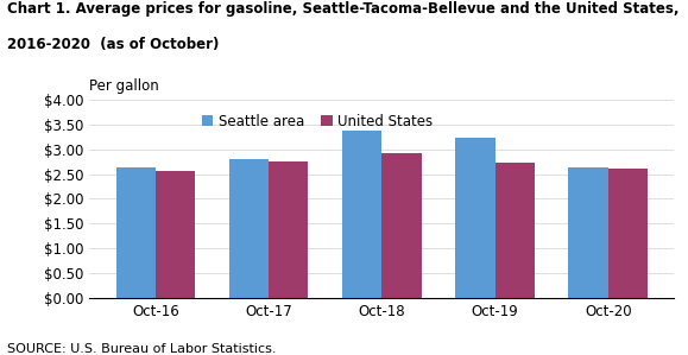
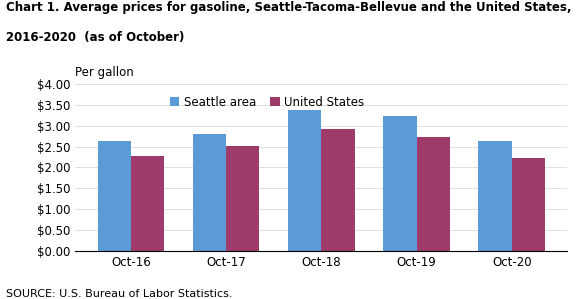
United States/Oct-16: $2.55 -> $2.28
United States/Oct-17: $2.75 -> $2.52
United States/Oct-20: $2.60 -> $2.22
